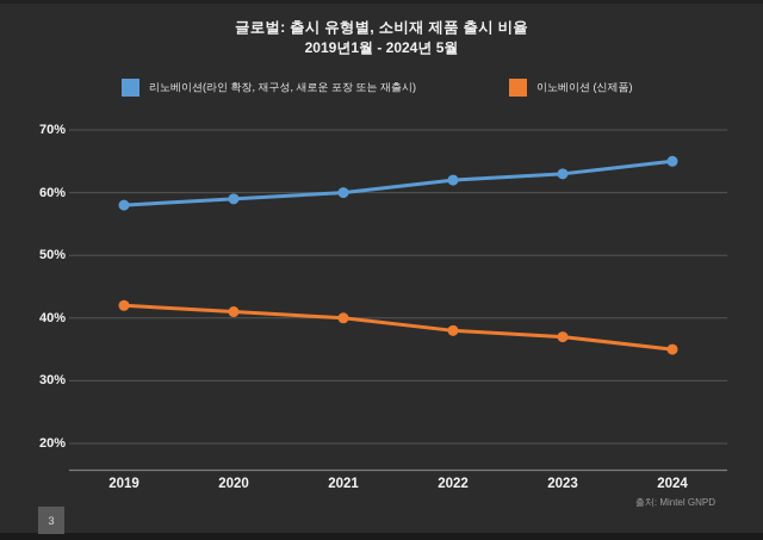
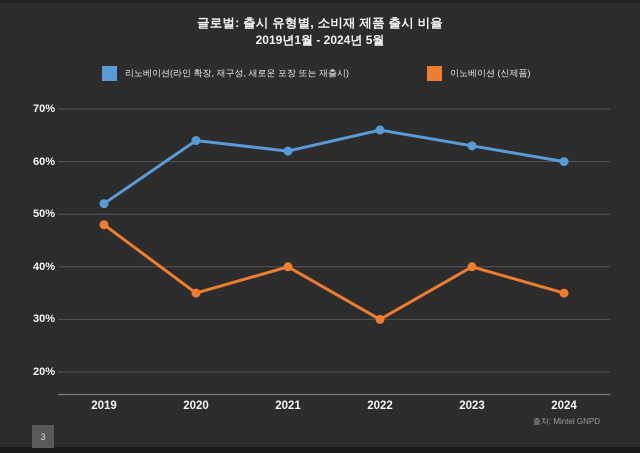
리노베이션(라인 확장, 재구성, 새로운 포장 또는 재출시)/2019: 58% -> 52%
이노베이션 (신제품)/2019: 42% -> 48%
리노베이션(라인 확장, 재구성, 새로운 포장 또는 재출시)/2020: 59% -> 64%
이노베이션 (신제품)/2020: 41% -> 35%
리노베이션(라인 확장, 재구성, 새로운 포장 또는 재출시)/2021: 60% -> 62%
리노베이션(라인 확장, 재구성, 새로운 포장 또는 재출시)/2022: 62% -> 66%
이노베이션 (신제품)/2022: 38% -> 30%
이노베이션 (신제품)/2023: 37% -> 40%
리노베이션(라인 확장, 재구성, 새로운 포장 또는 재출시)/2024: 65% -> 60%
